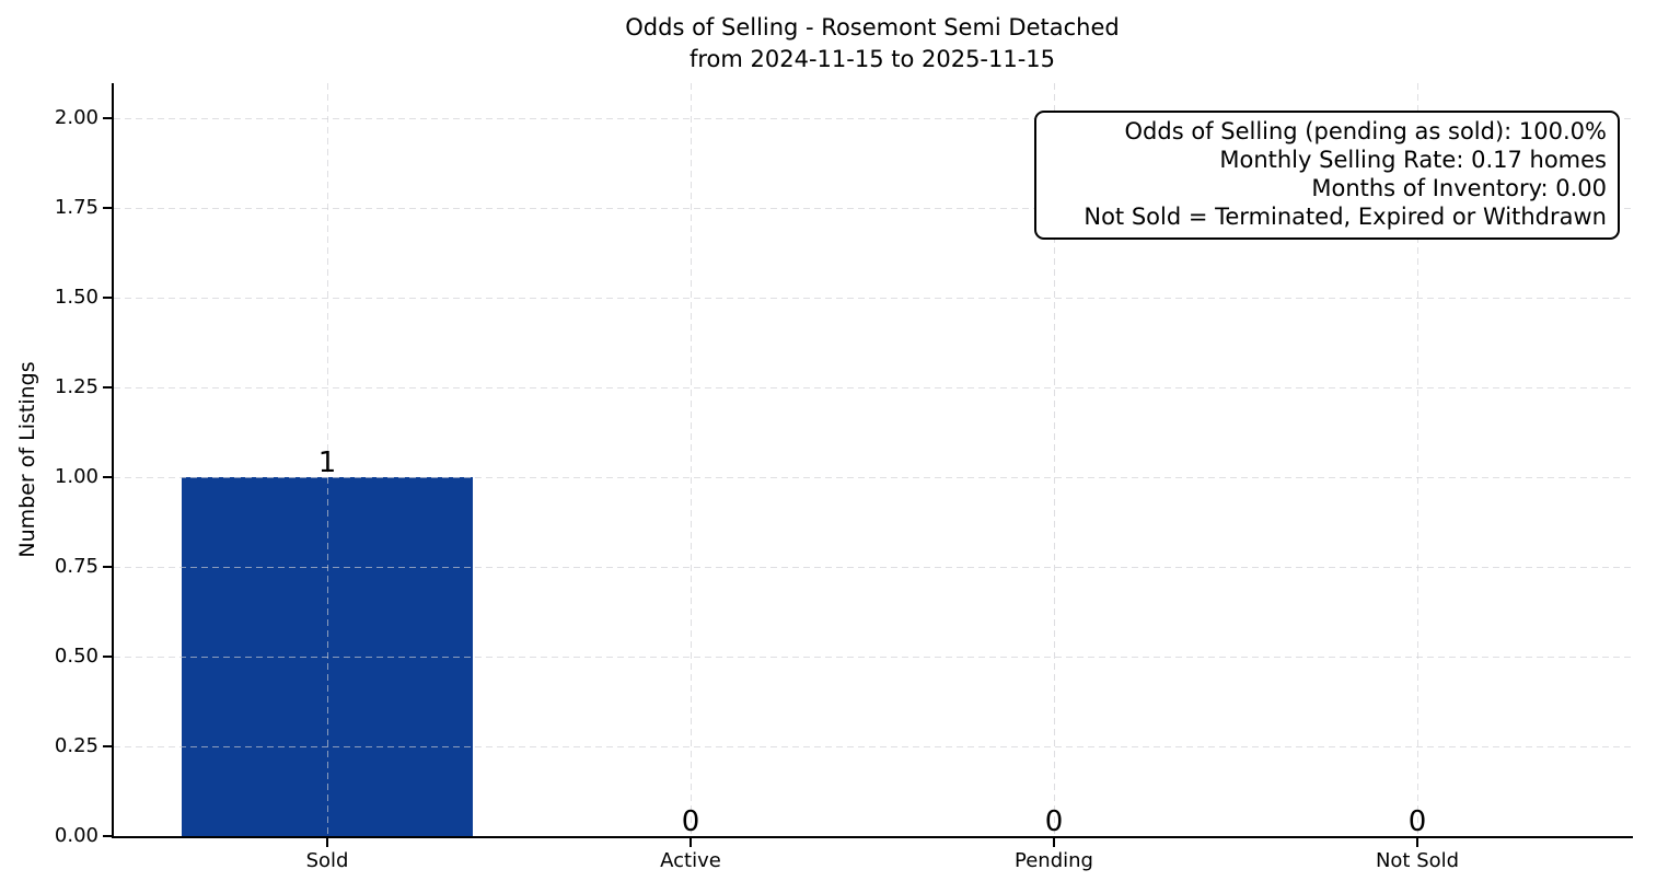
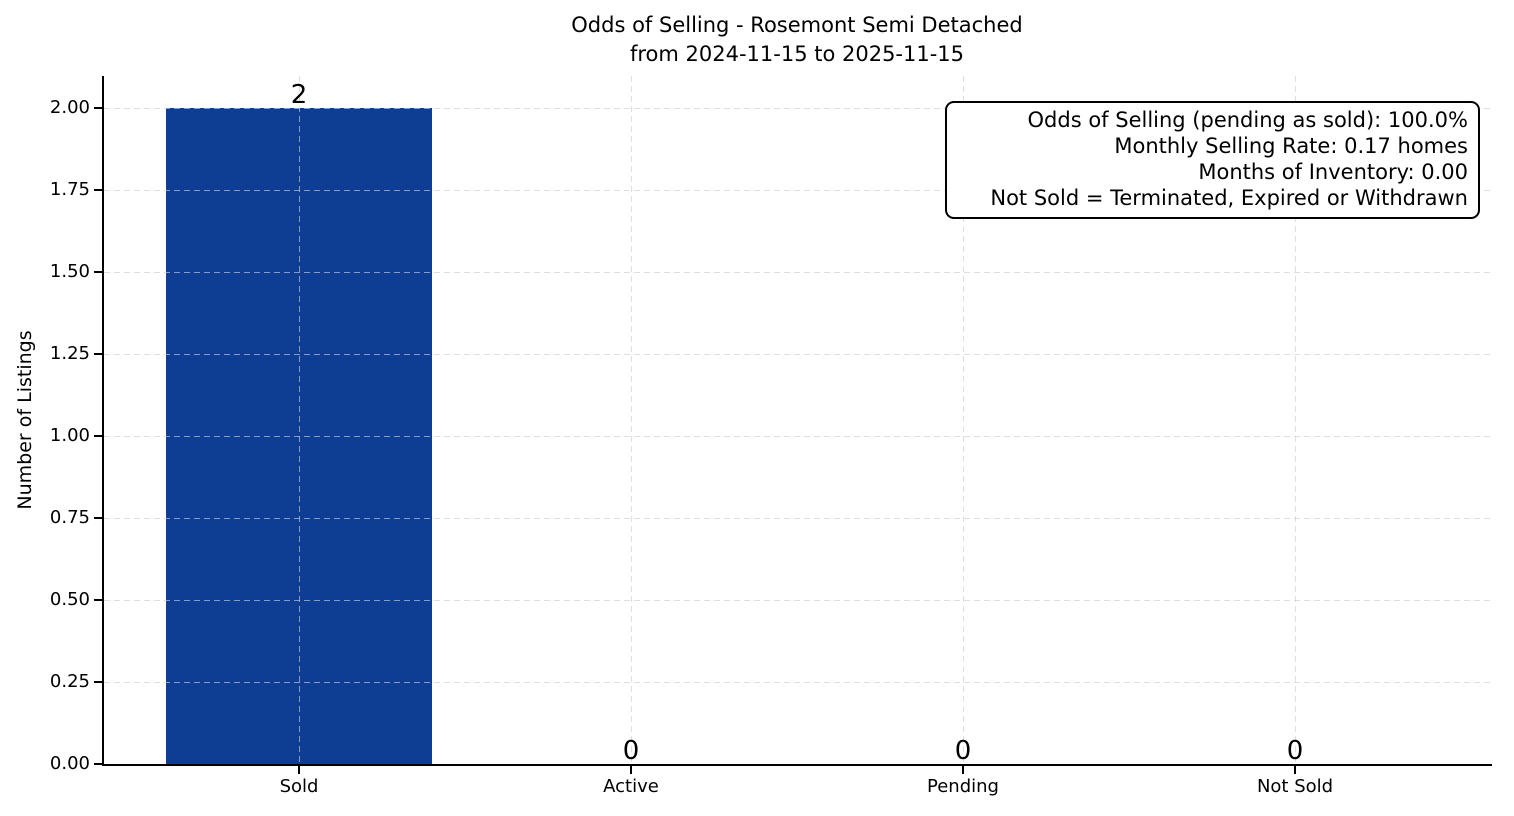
Sold: 1 -> 2
